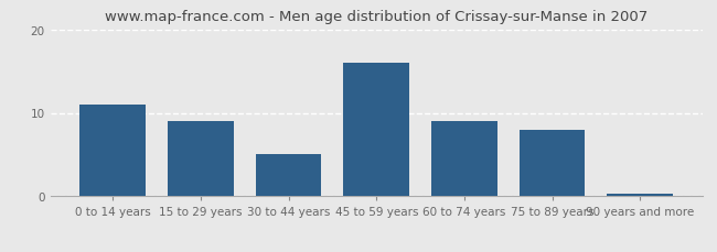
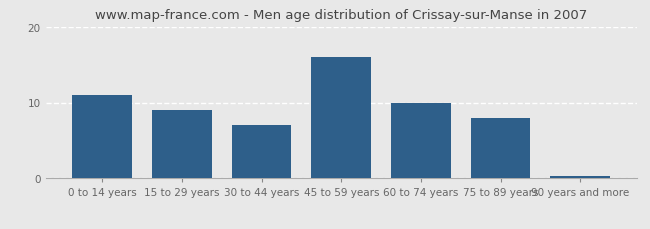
30 to 44 years: 5.0 -> 7.0
60 to 74 years: 9.0 -> 10.0
